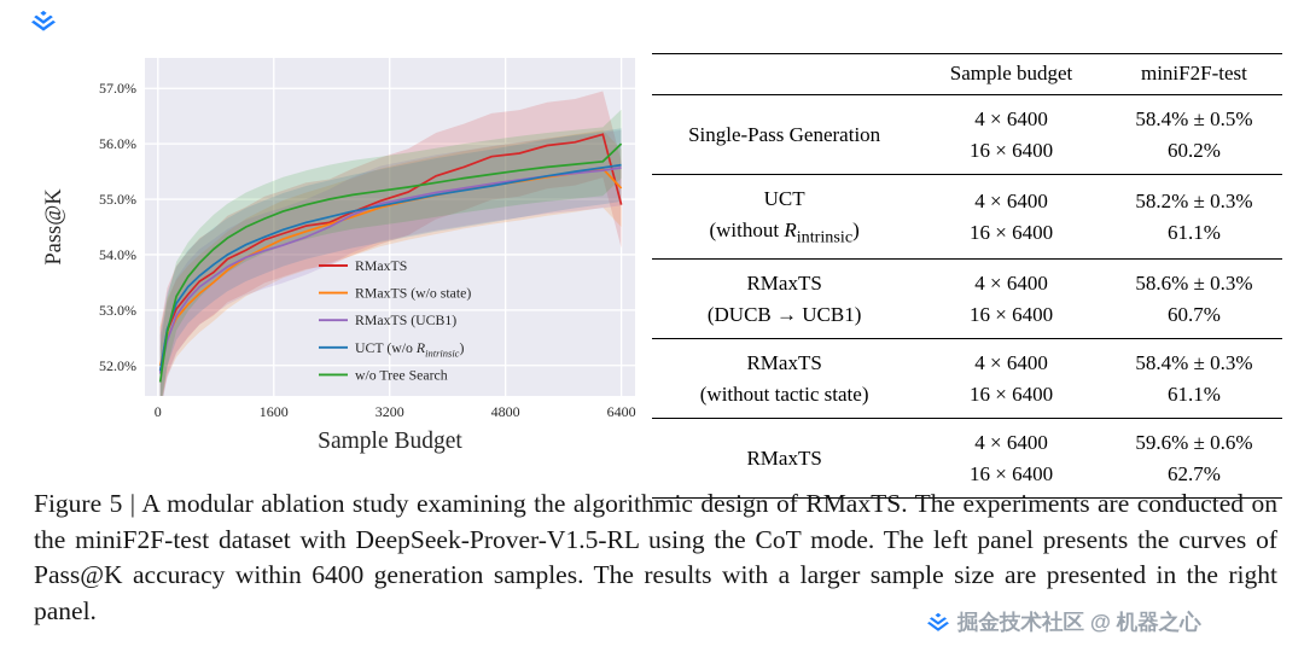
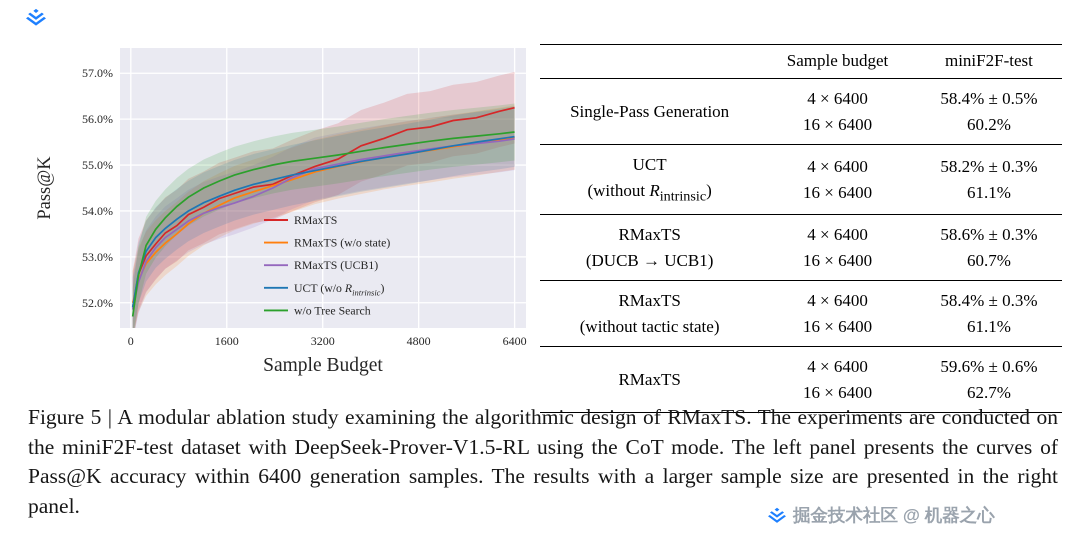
RMaxTS/6400: 54.9% -> 56.2%
RMaxTS (w/o state)/6400: 55.2% -> 55.6%
w/o Tree Search/6400: 56.0% -> 55.7%
